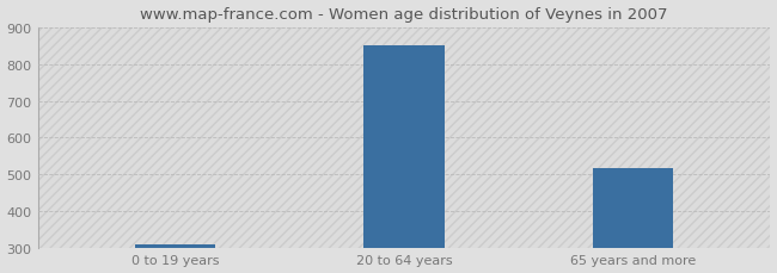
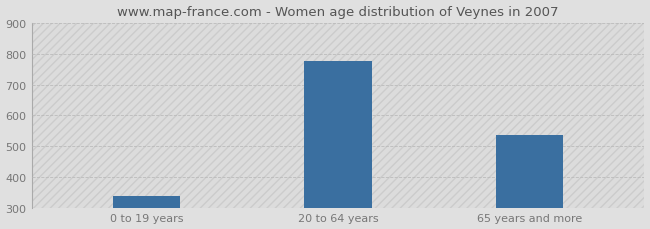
0 to 19 years: 310 -> 340
20 to 64 years: 851 -> 775
65 years and more: 516 -> 535
